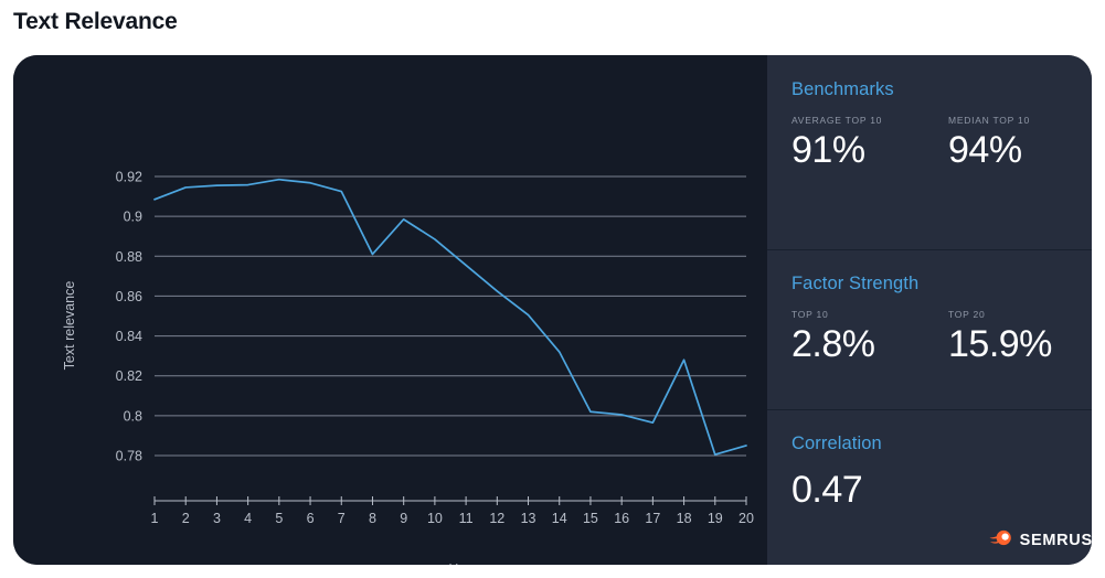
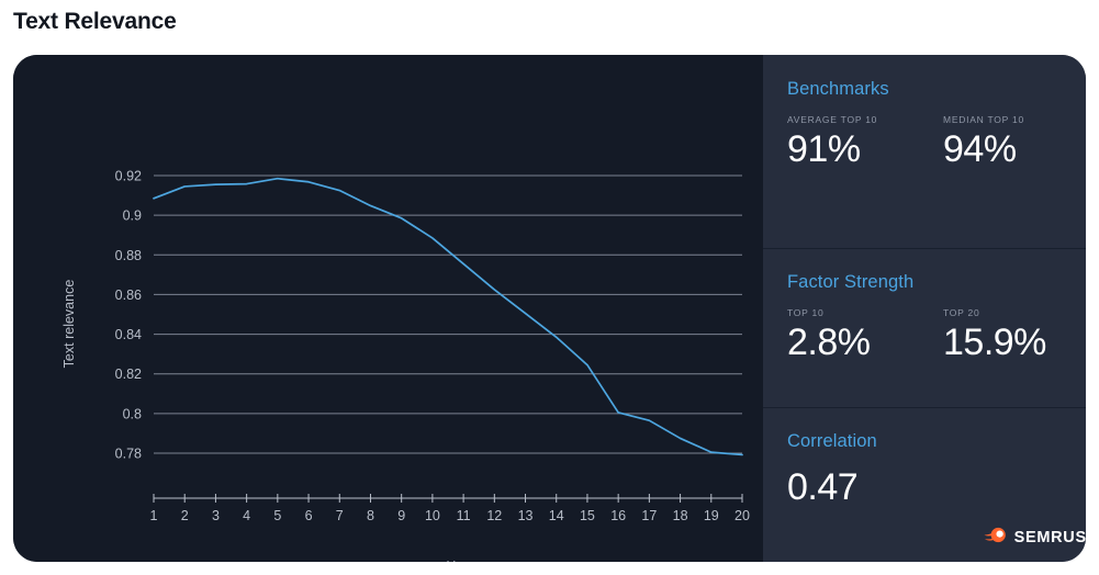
8: 0.881 -> 0.905
14: 0.832 -> 0.839
15: 0.802 -> 0.825
18: 0.828 -> 0.787
20: 0.785 -> 0.779
